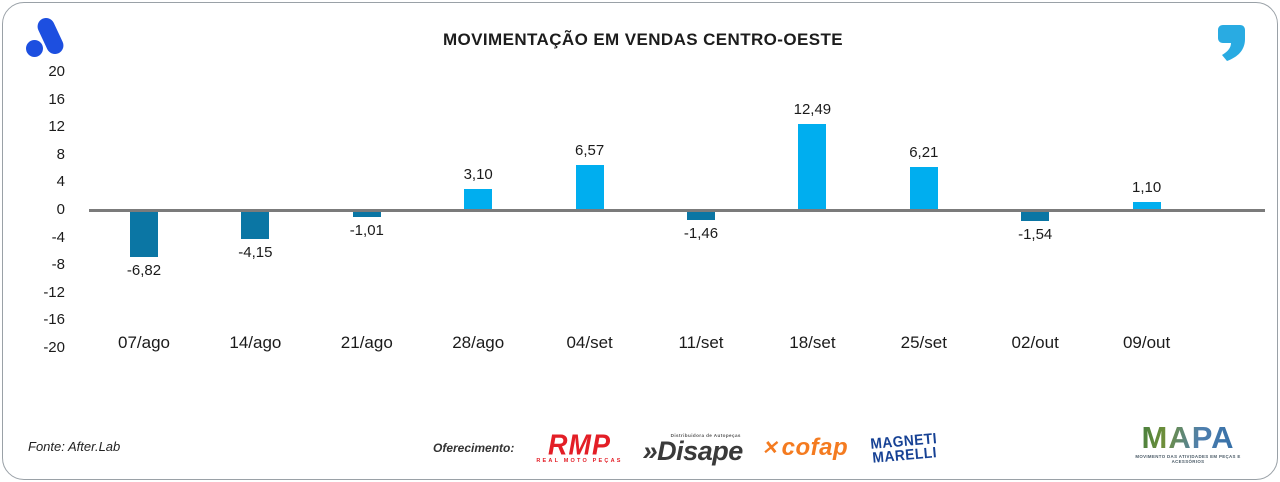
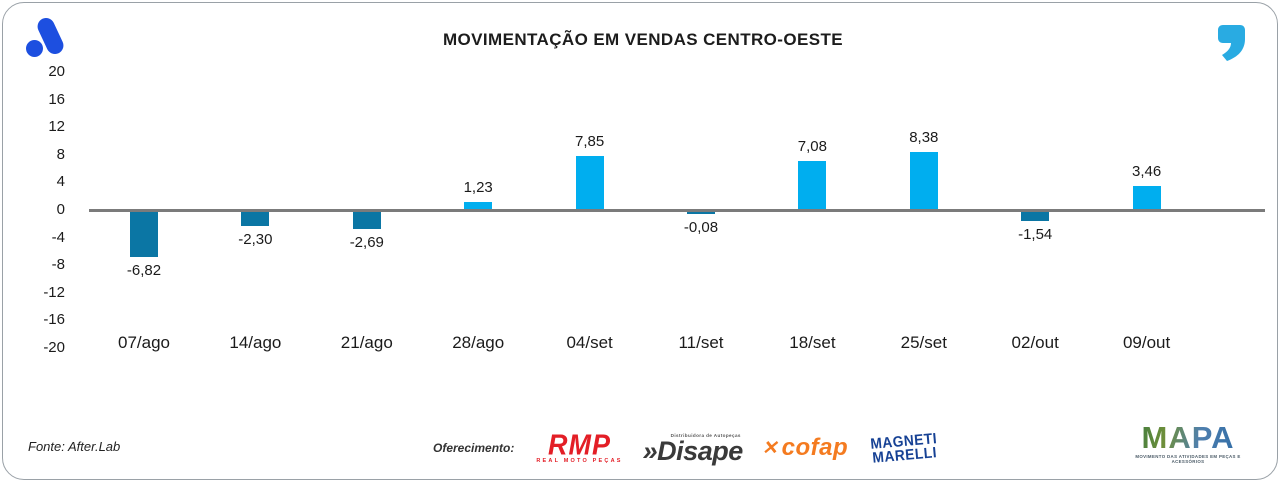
14/ago: -4,15 -> -2,30
21/ago: -1,01 -> -2,69
28/ago: 3,10 -> 1,23
04/set: 6,57 -> 7,85
11/set: -1,46 -> -0,08
18/set: 12,49 -> 7,08
25/set: 6,21 -> 8,38
09/out: 1,10 -> 3,46
